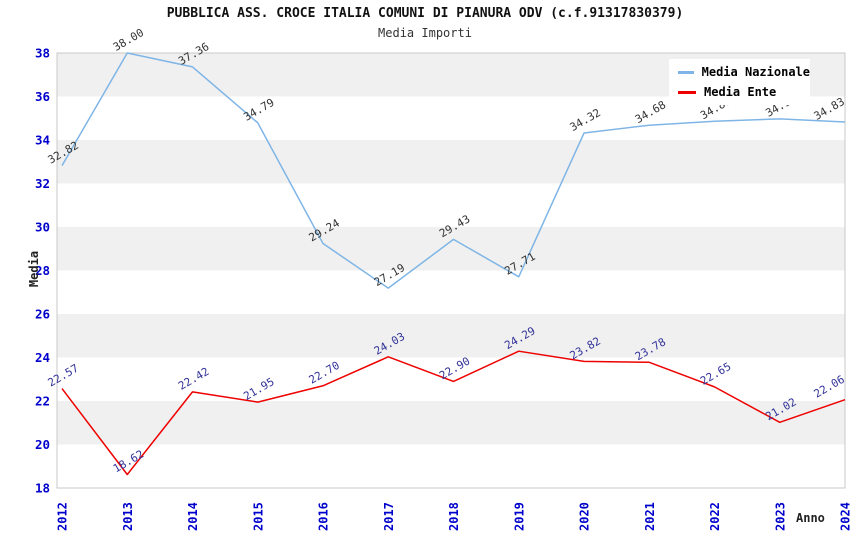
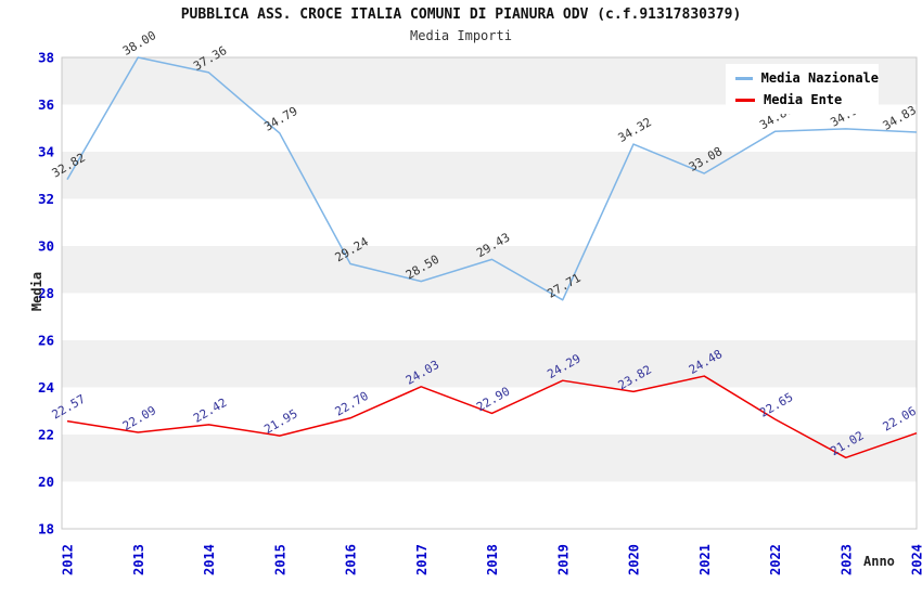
Media Ente/2013: 18.62 -> 22.09
Media Nazionale/2017: 27.19 -> 28.50
Media Nazionale/2021: 34.68 -> 33.08
Media Ente/2021: 23.78 -> 24.48
